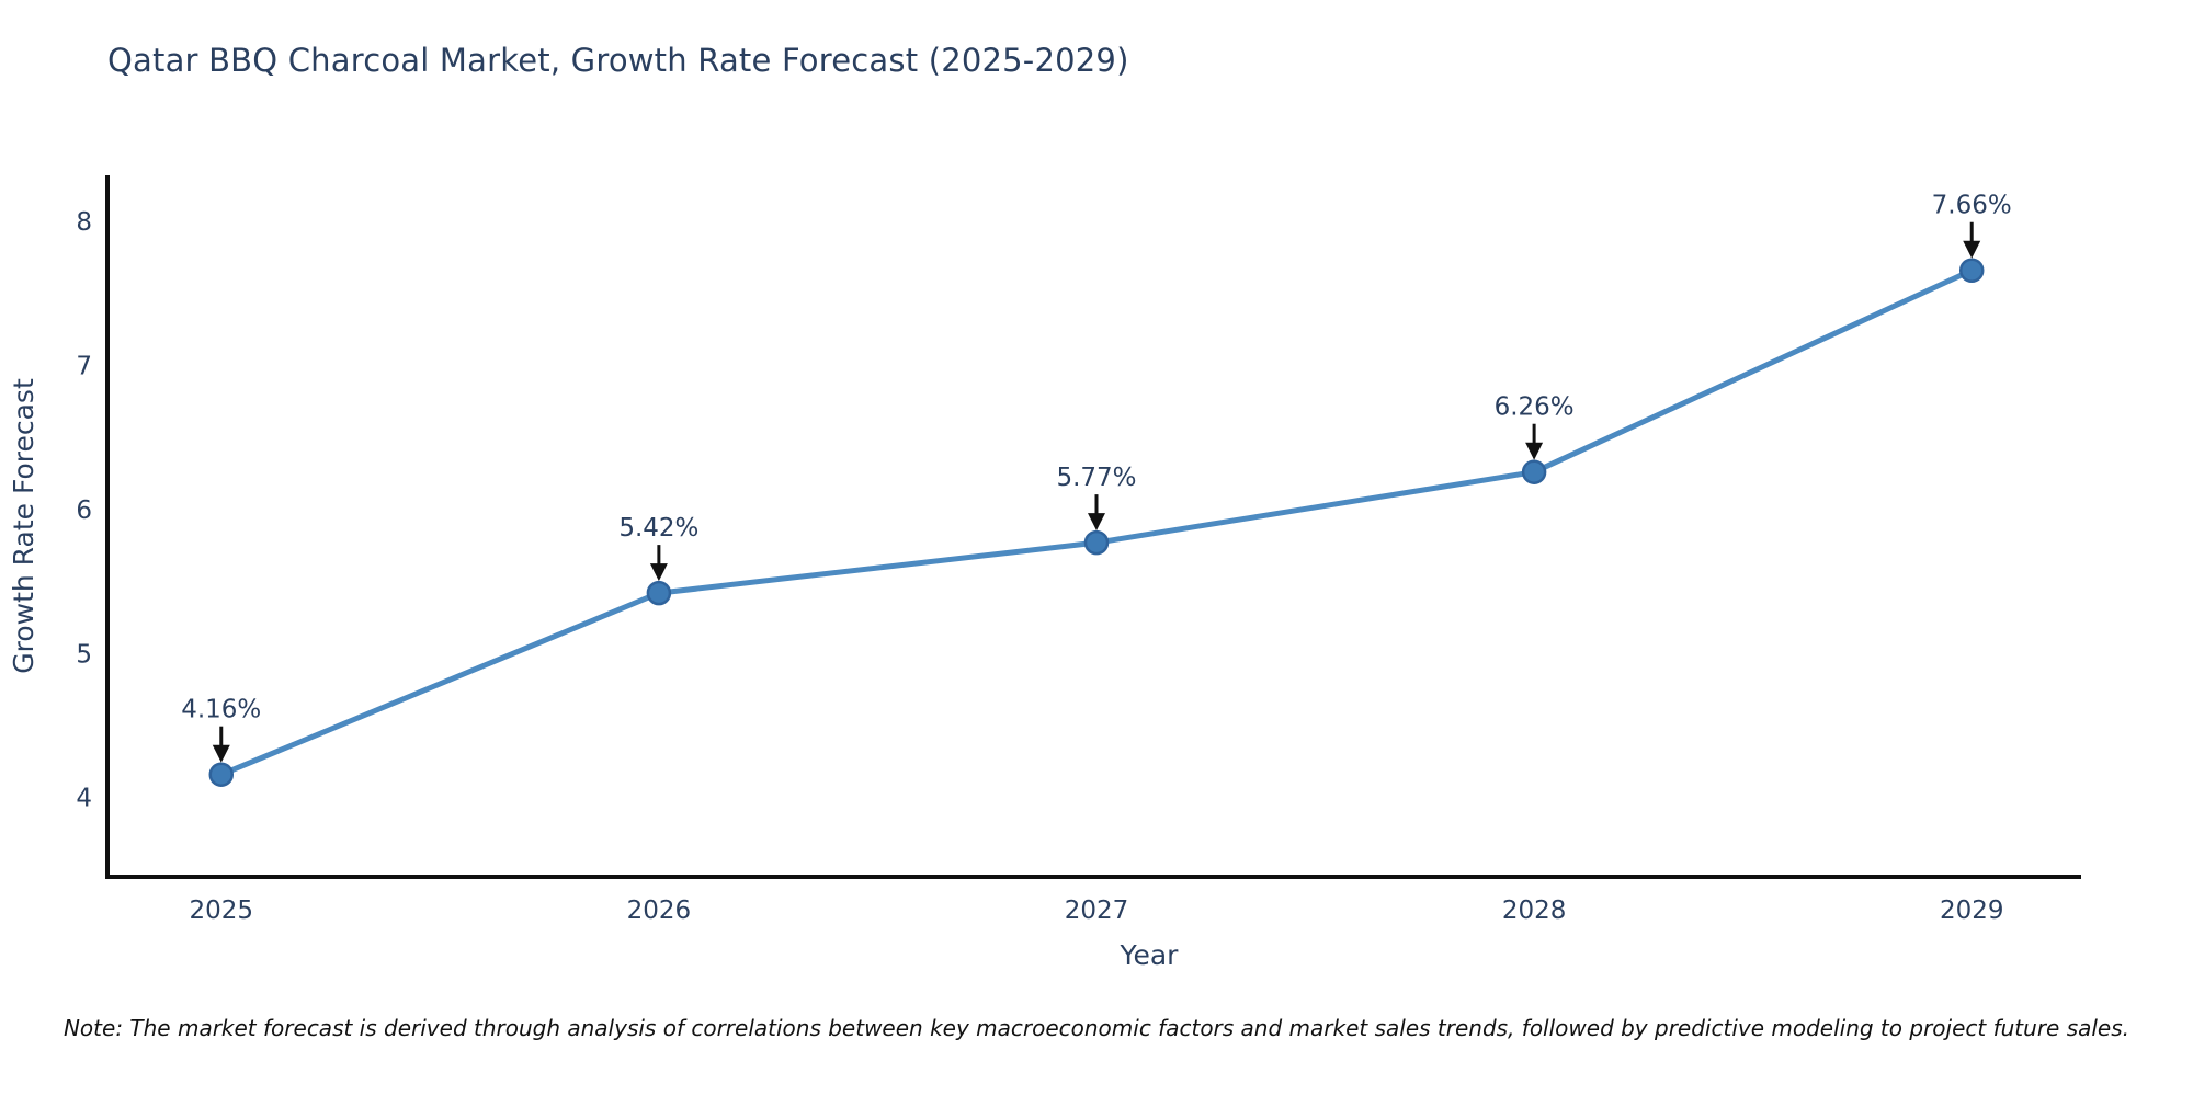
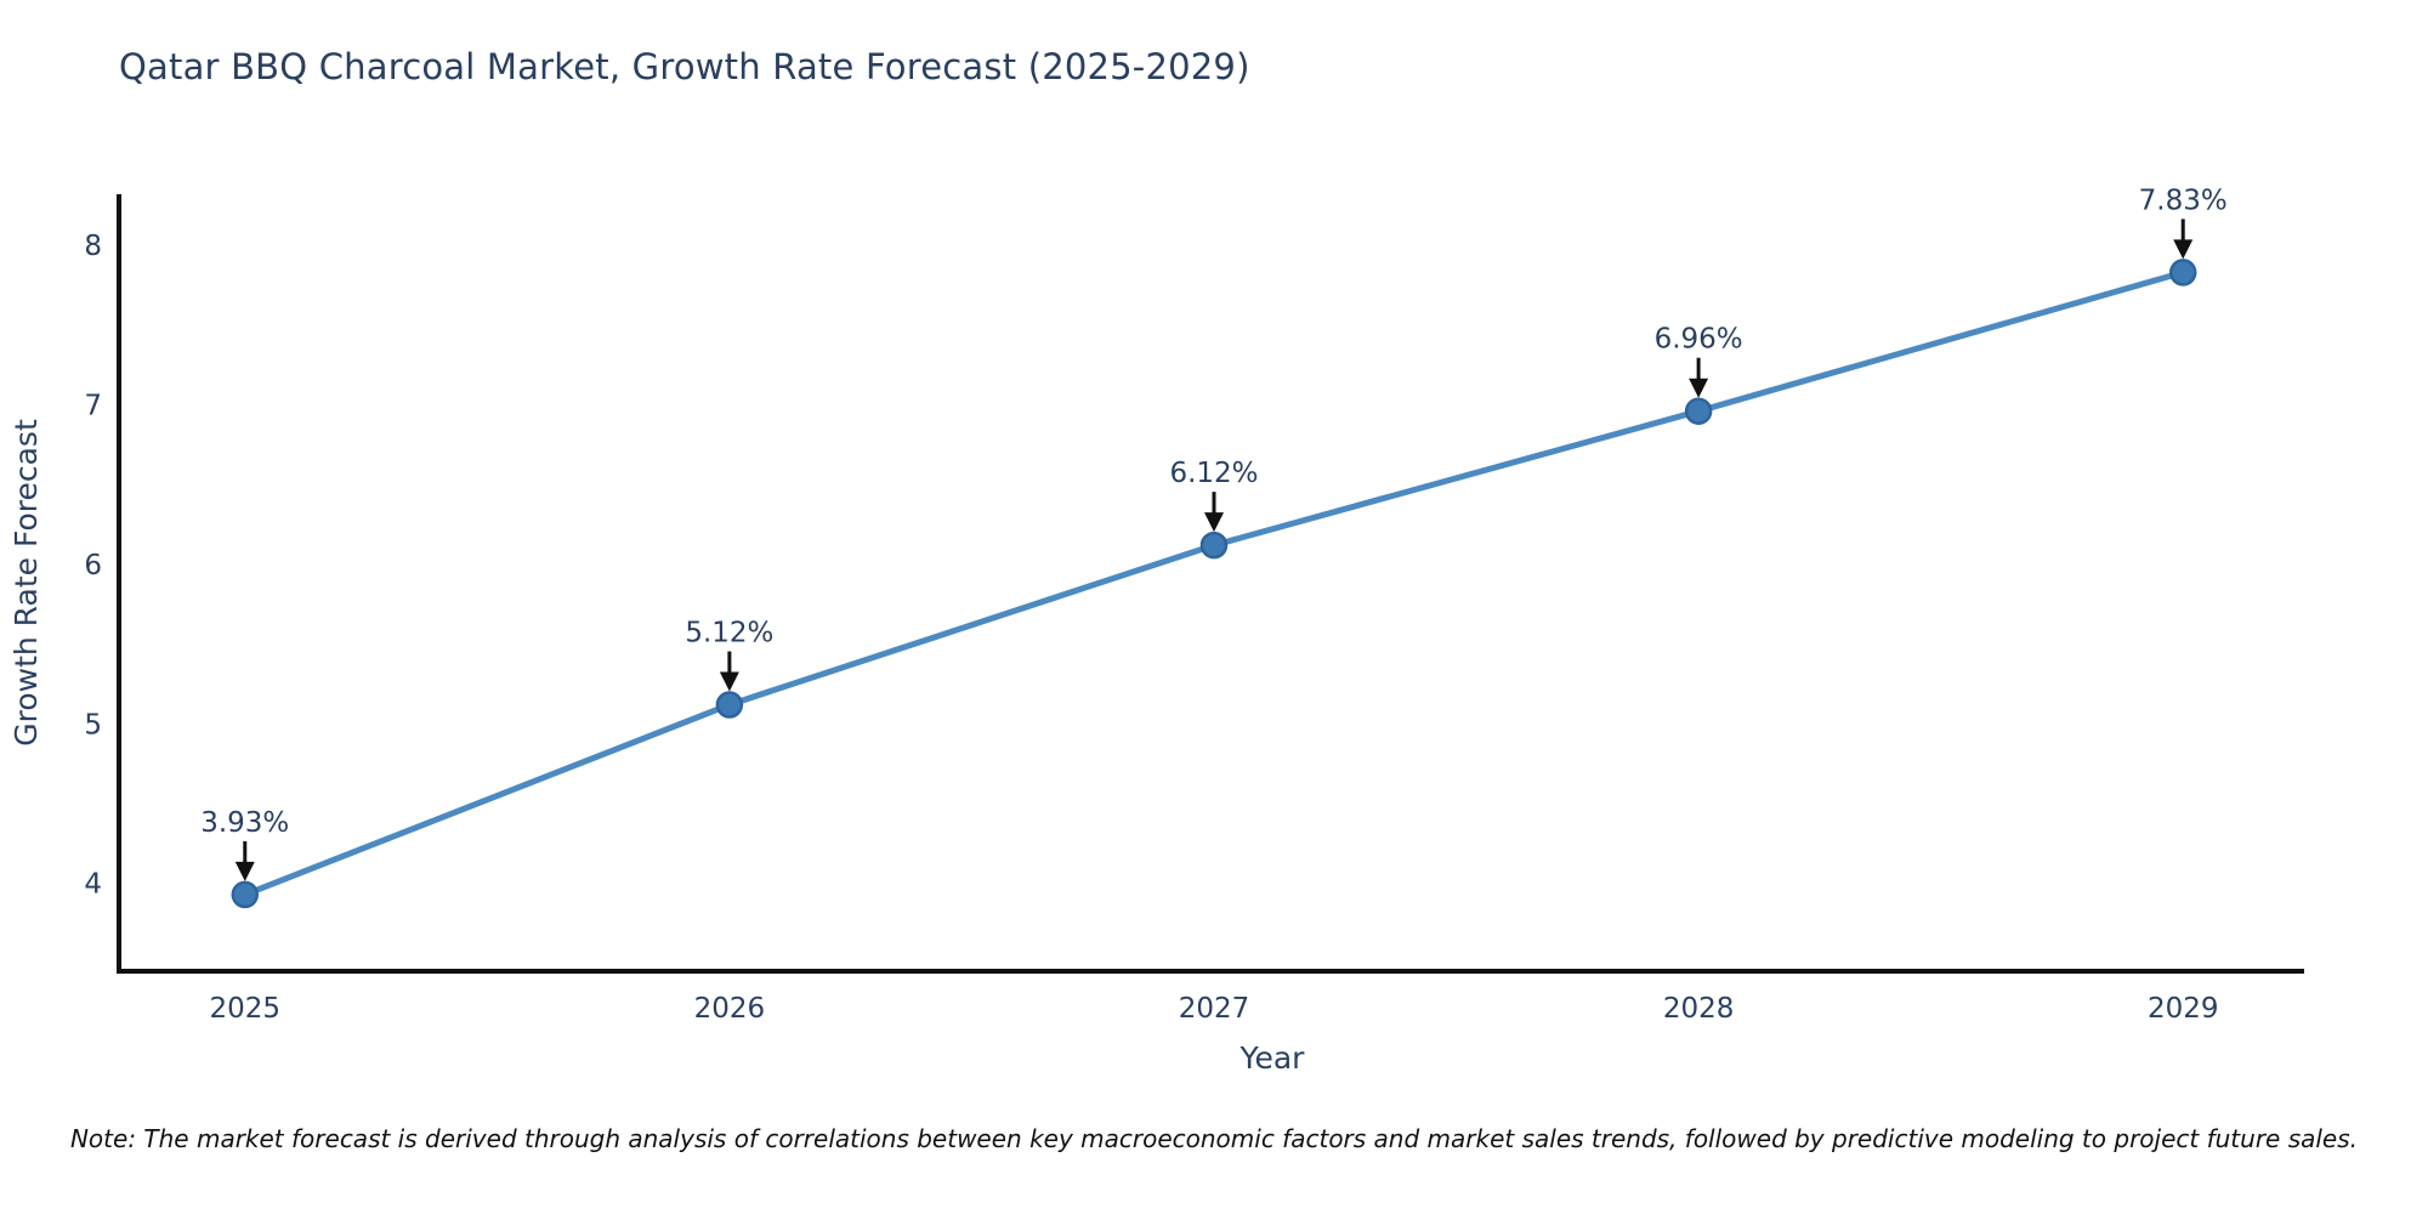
2025: 4.16% -> 3.93%
2026: 5.42% -> 5.12%
2027: 5.77% -> 6.12%
2028: 6.26% -> 6.96%
2029: 7.66% -> 7.83%
